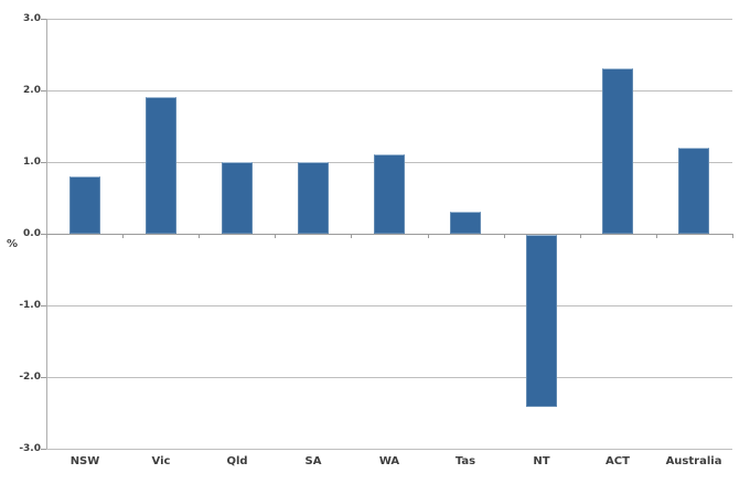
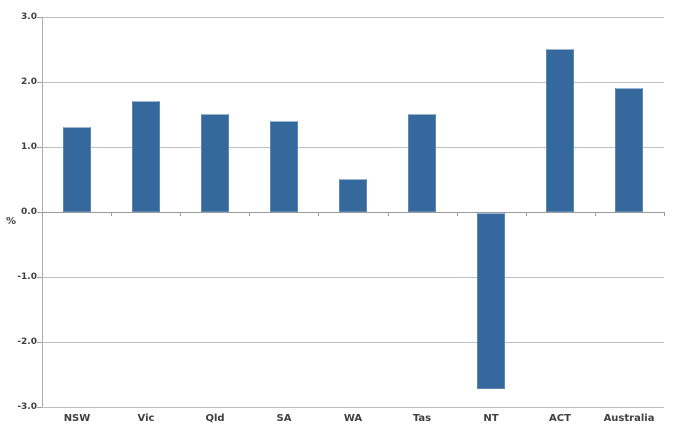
NSW: 0.8 -> 1.3
Vic: 1.9 -> 1.7
Qld: 1.0 -> 1.5
SA: 1.0 -> 1.4
WA: 1.1 -> 0.5
Tas: 0.3 -> 1.5
NT: -2.4 -> -2.7
ACT: 2.3 -> 2.5
Australia: 1.2 -> 1.9
